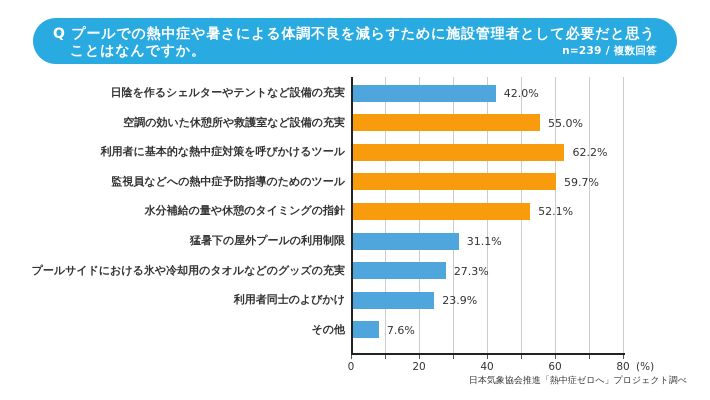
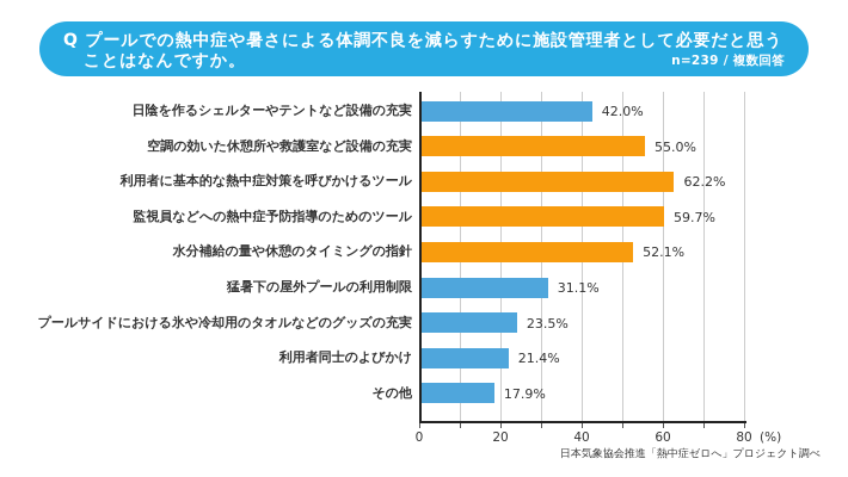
プールサイドにおける氷や冷却用のタオルなどのグッズの充実: 27.3% -> 23.5%
利用者同士のよびかけ: 23.9% -> 21.4%
その他: 7.6% -> 17.9%
